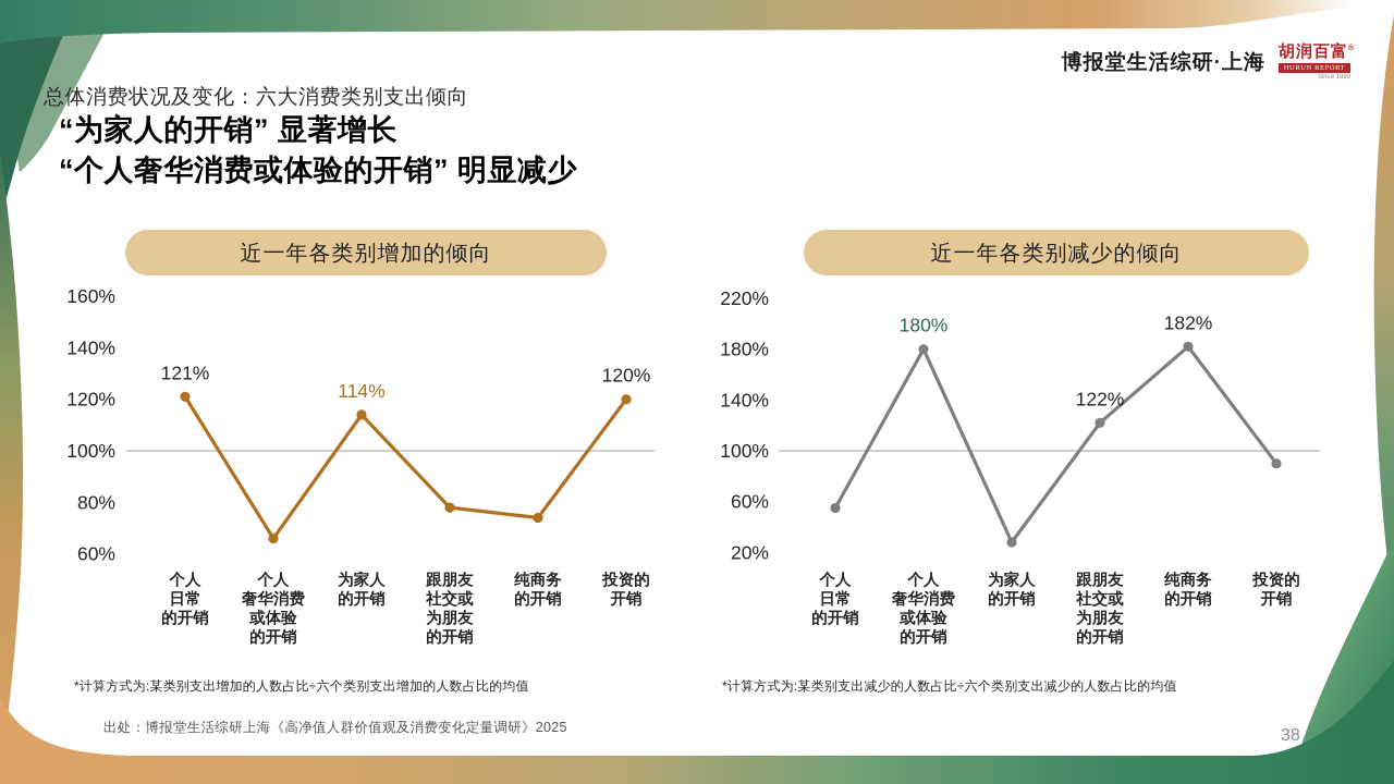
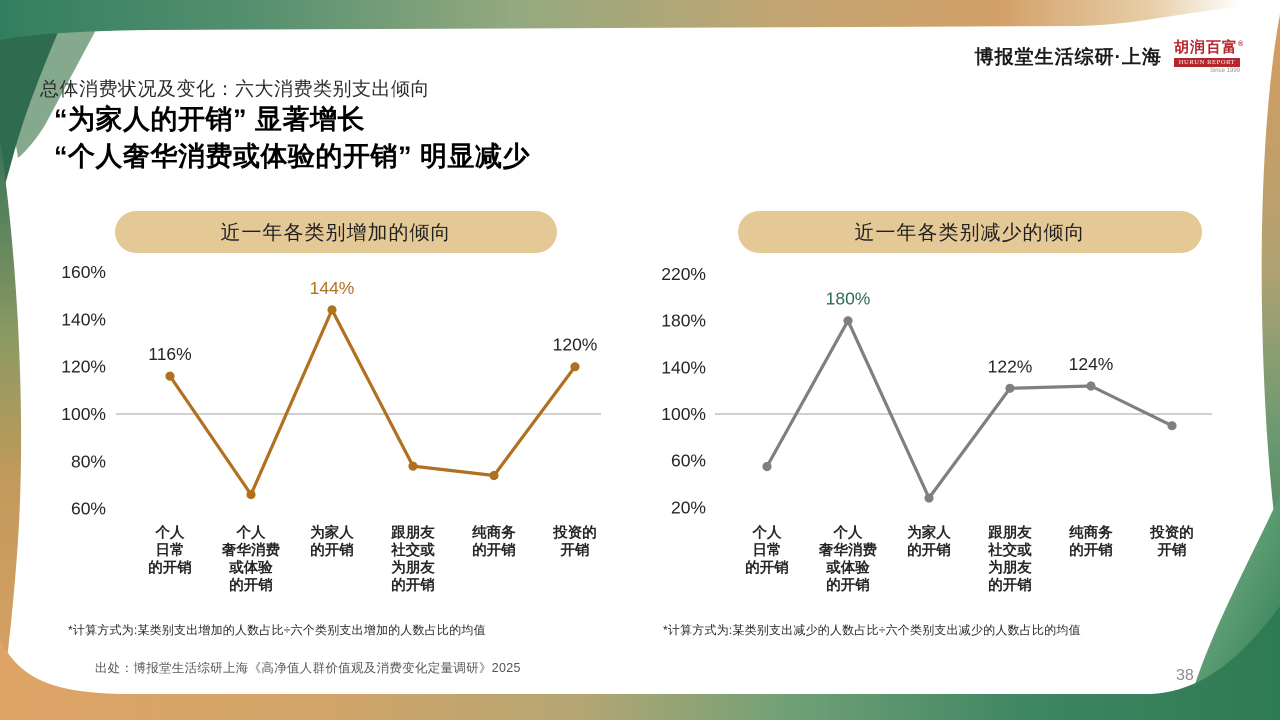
近一年各类别增加的倾向/个人 日常 的开销: 121% -> 116%
近一年各类别增加的倾向/为家人 的开销: 114% -> 144%
近一年各类别减少的倾向/纯商务 的开销: 182% -> 124%
